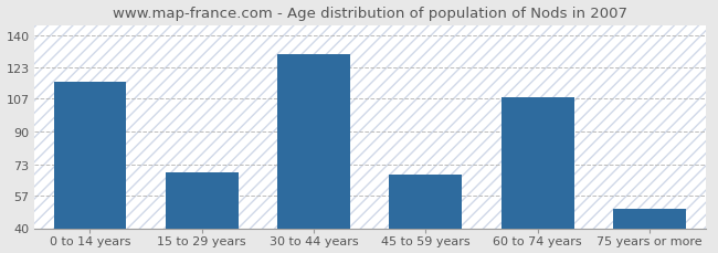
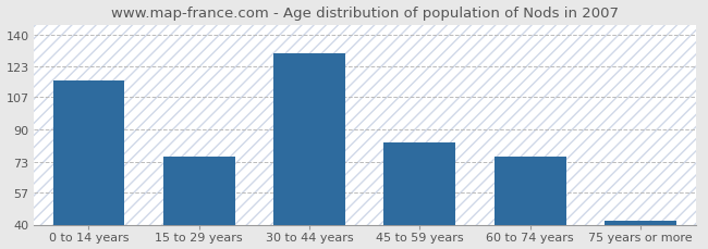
15 to 29 years: 69 -> 76
45 to 59 years: 68 -> 83
60 to 74 years: 108 -> 76
75 years or more: 50 -> 42
